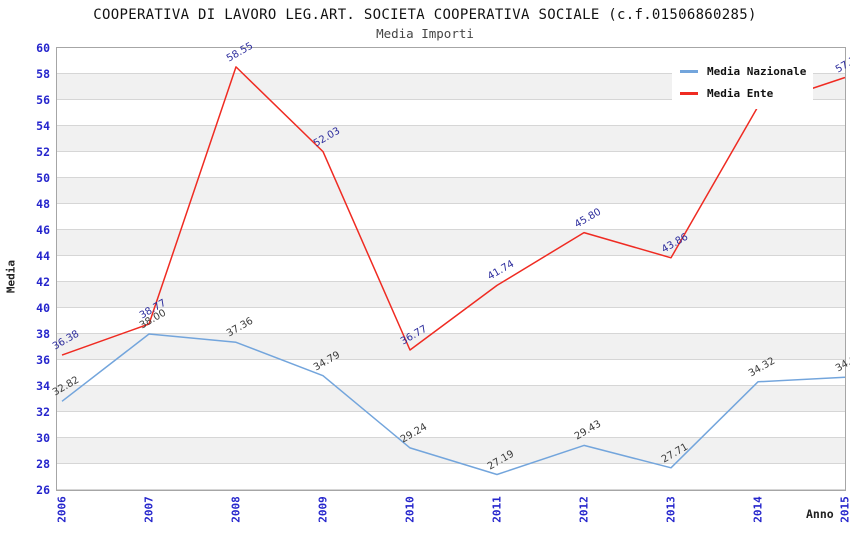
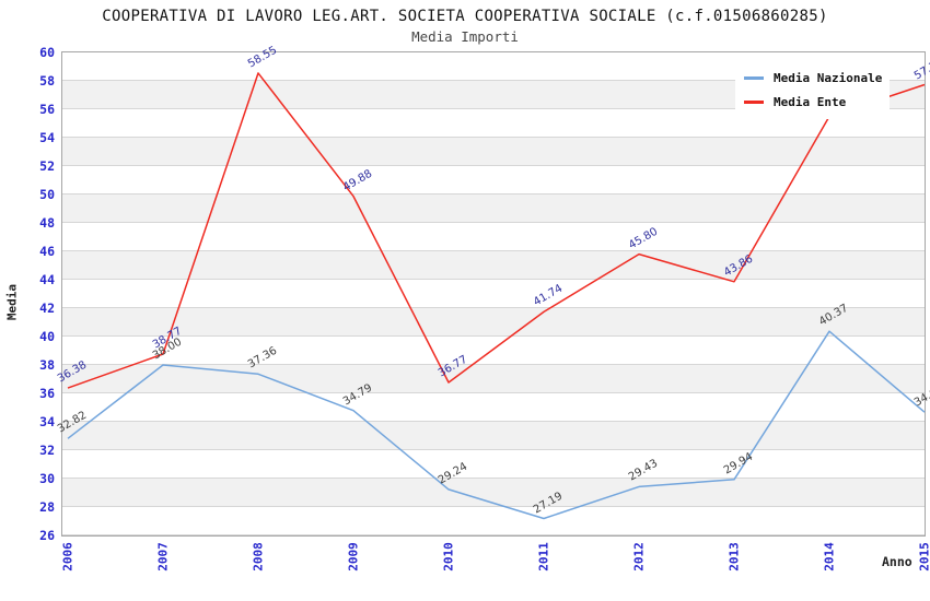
Media Ente/2009: 52.03 -> 49.88
Media Nazionale/2013: 27.71 -> 29.94
Media Nazionale/2014: 34.32 -> 40.37
